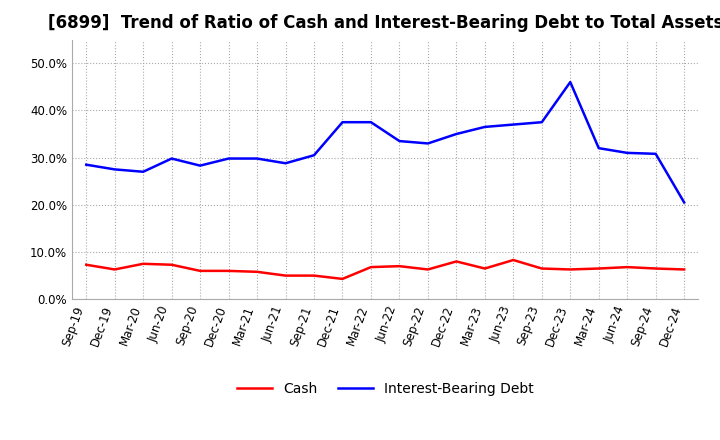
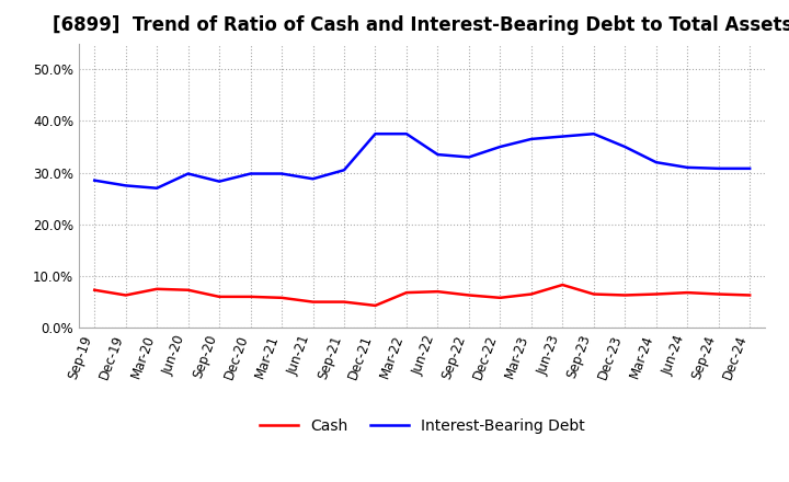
Cash/Dec-22: 8.0% -> 5.8%
Interest-Bearing Debt/Dec-23: 46.0% -> 35.0%
Interest-Bearing Debt/Dec-24: 20.5% -> 30.8%
